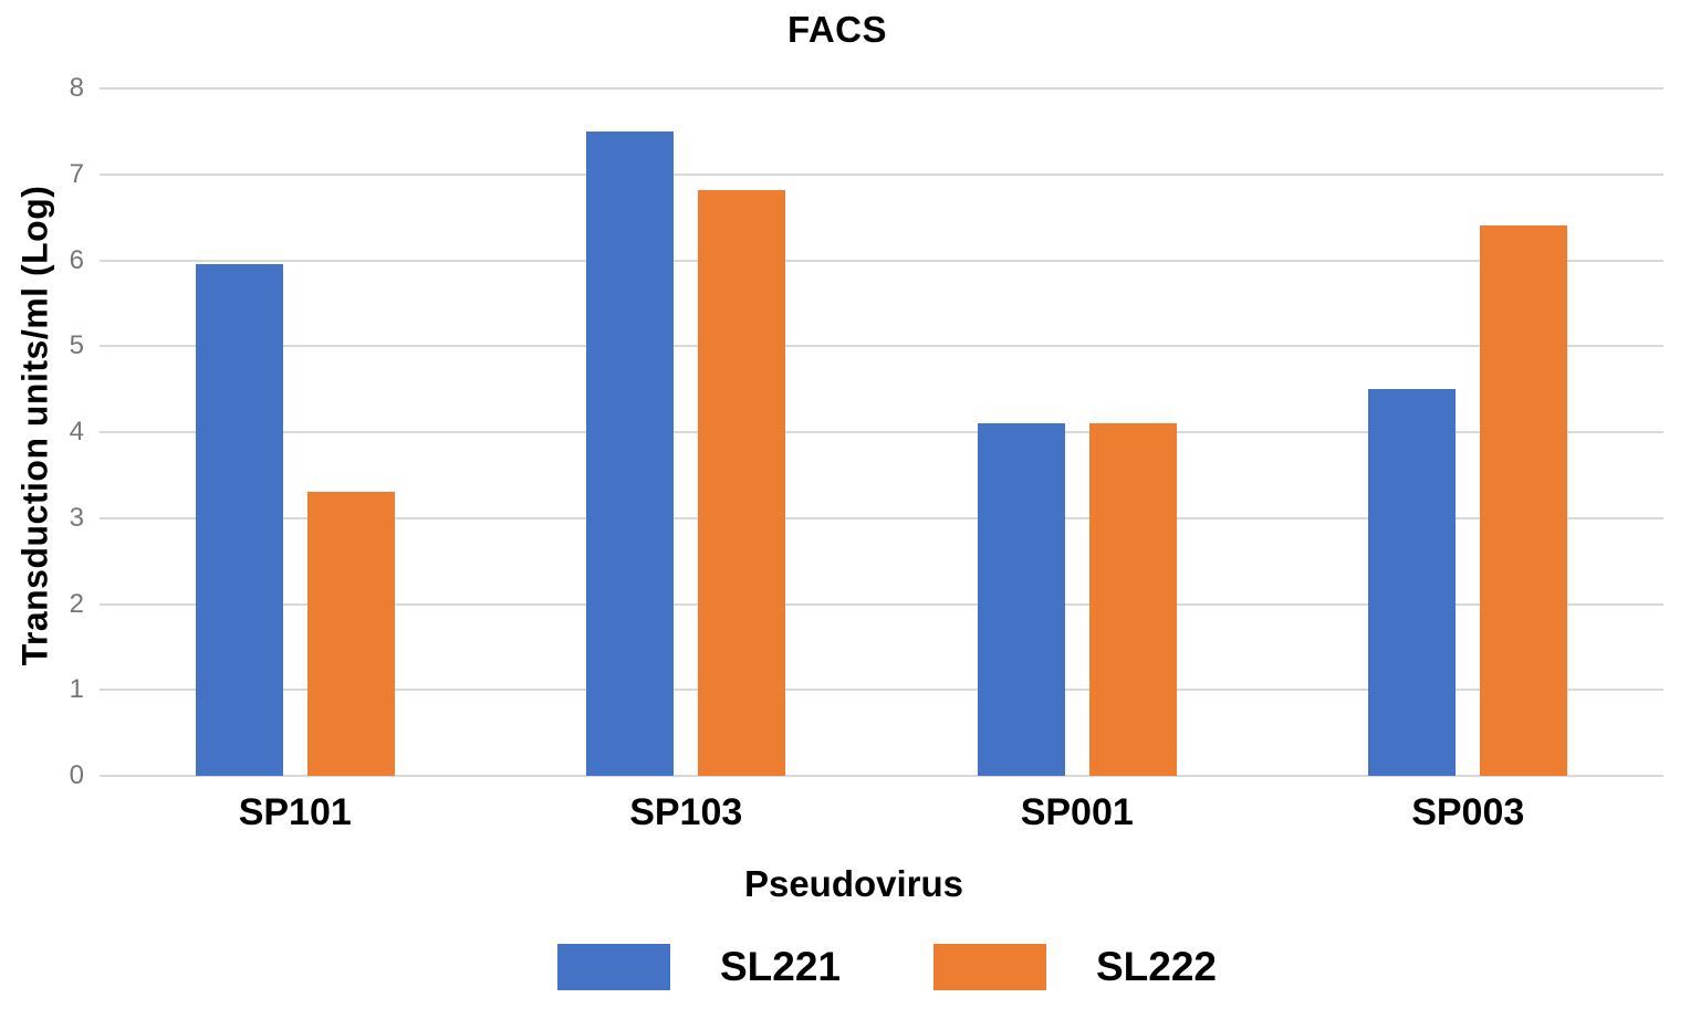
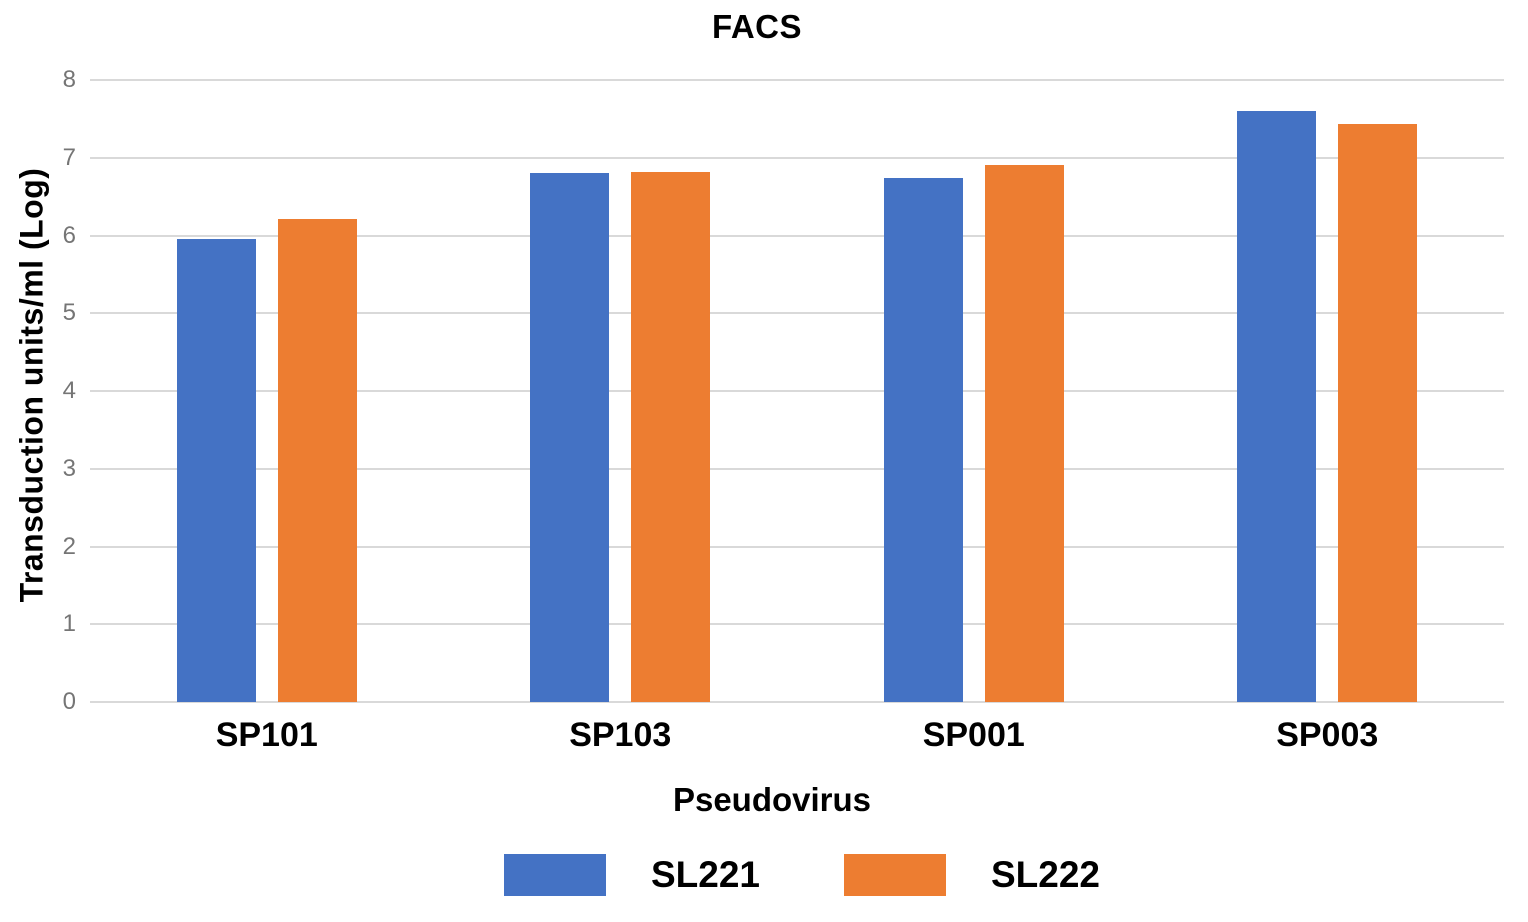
SL222/SP101: 3.3 -> 6.2
SL221/SP103: 7.5 -> 6.8
SL221/SP001: 4.1 -> 6.7
SL222/SP001: 4.1 -> 6.9
SL221/SP003: 4.5 -> 7.6
SL222/SP003: 6.4 -> 7.4
